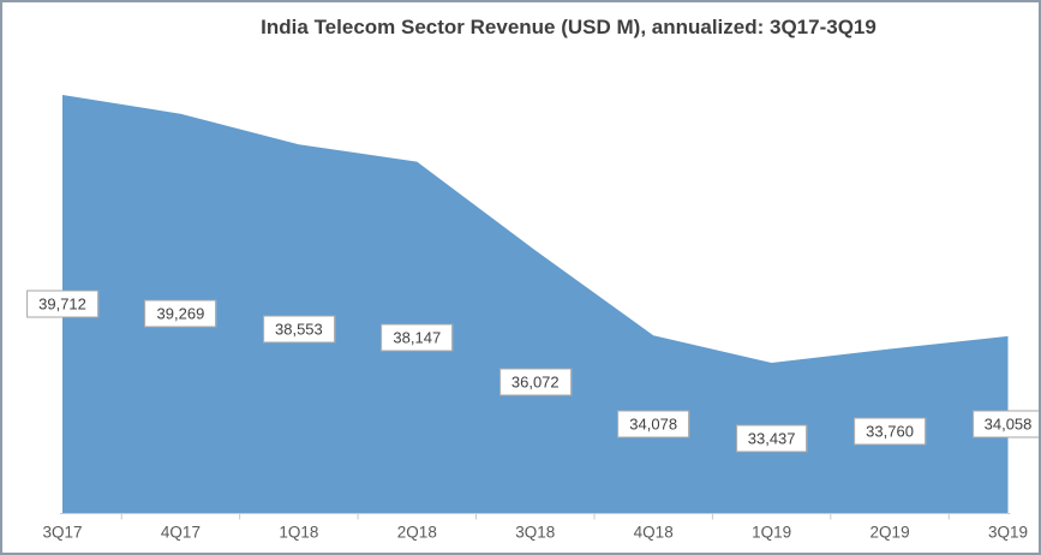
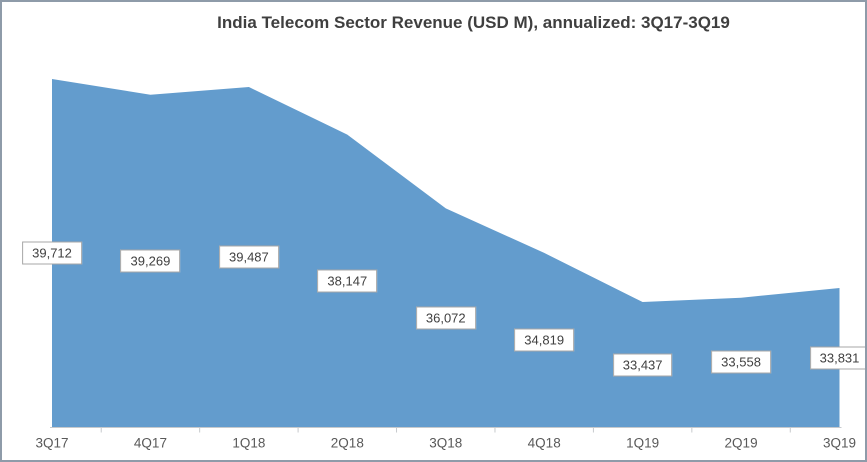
1Q18: 38,553 -> 39,487
4Q18: 34,078 -> 34,819
2Q19: 33,760 -> 33,558
3Q19: 34,058 -> 33,831
